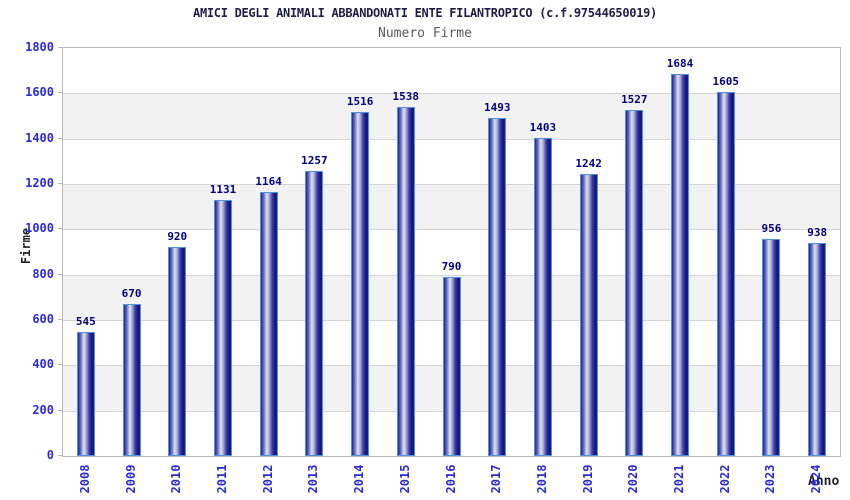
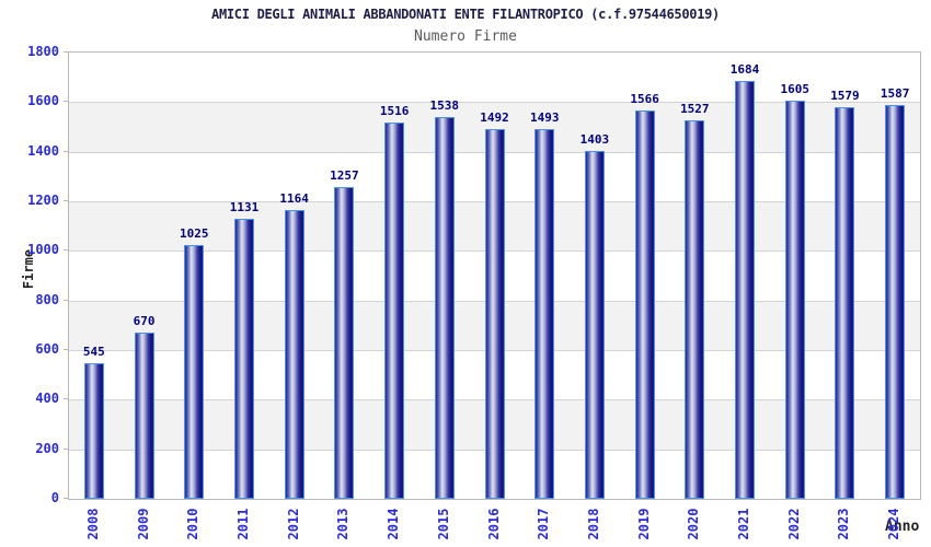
2010: 920 -> 1025
2016: 790 -> 1492
2019: 1242 -> 1566
2023: 956 -> 1579
2024: 938 -> 1587
